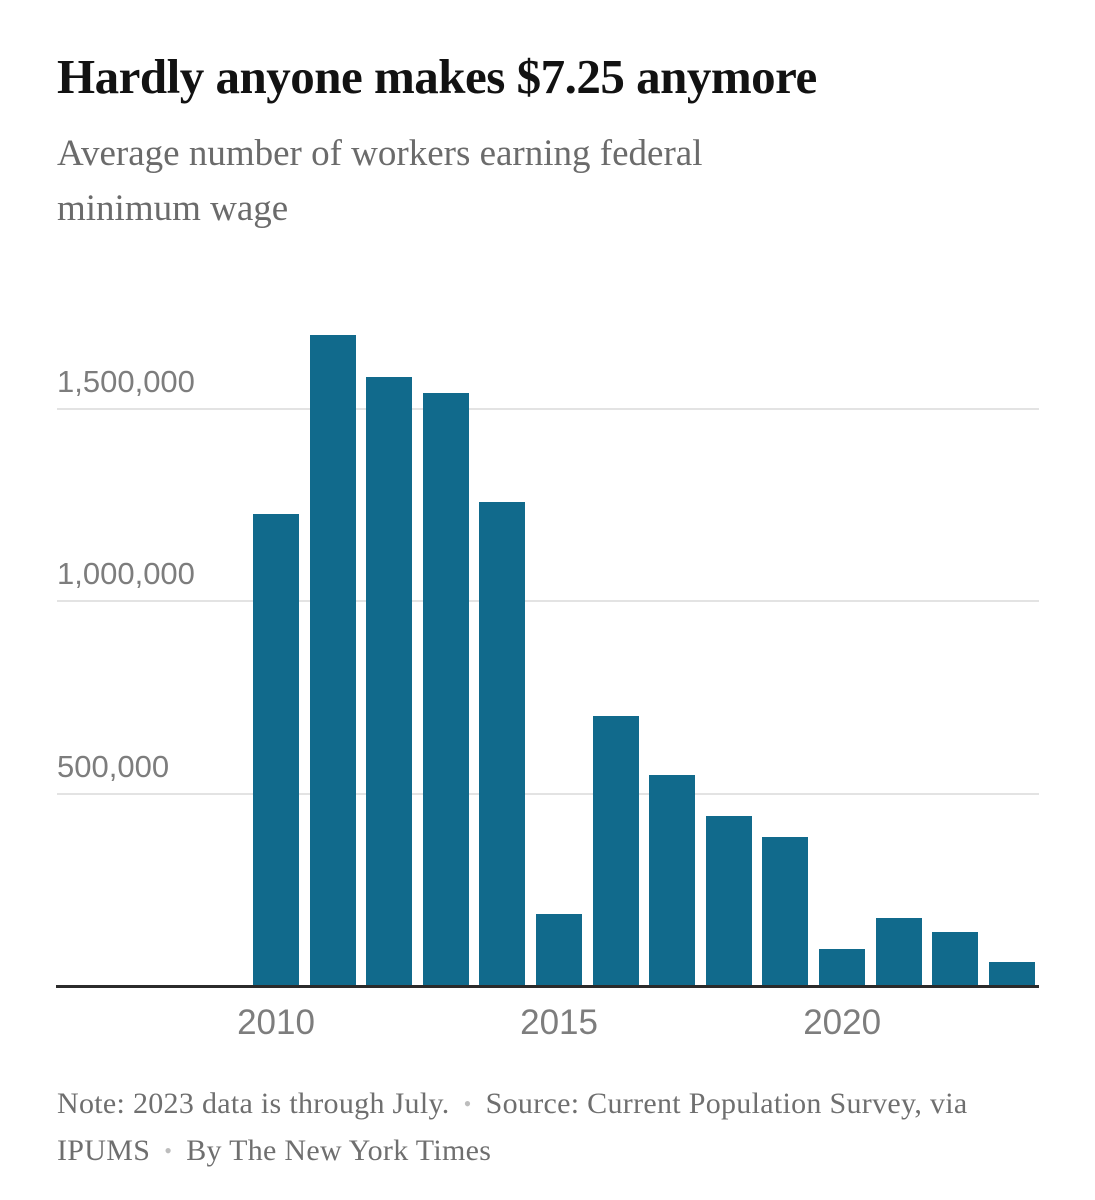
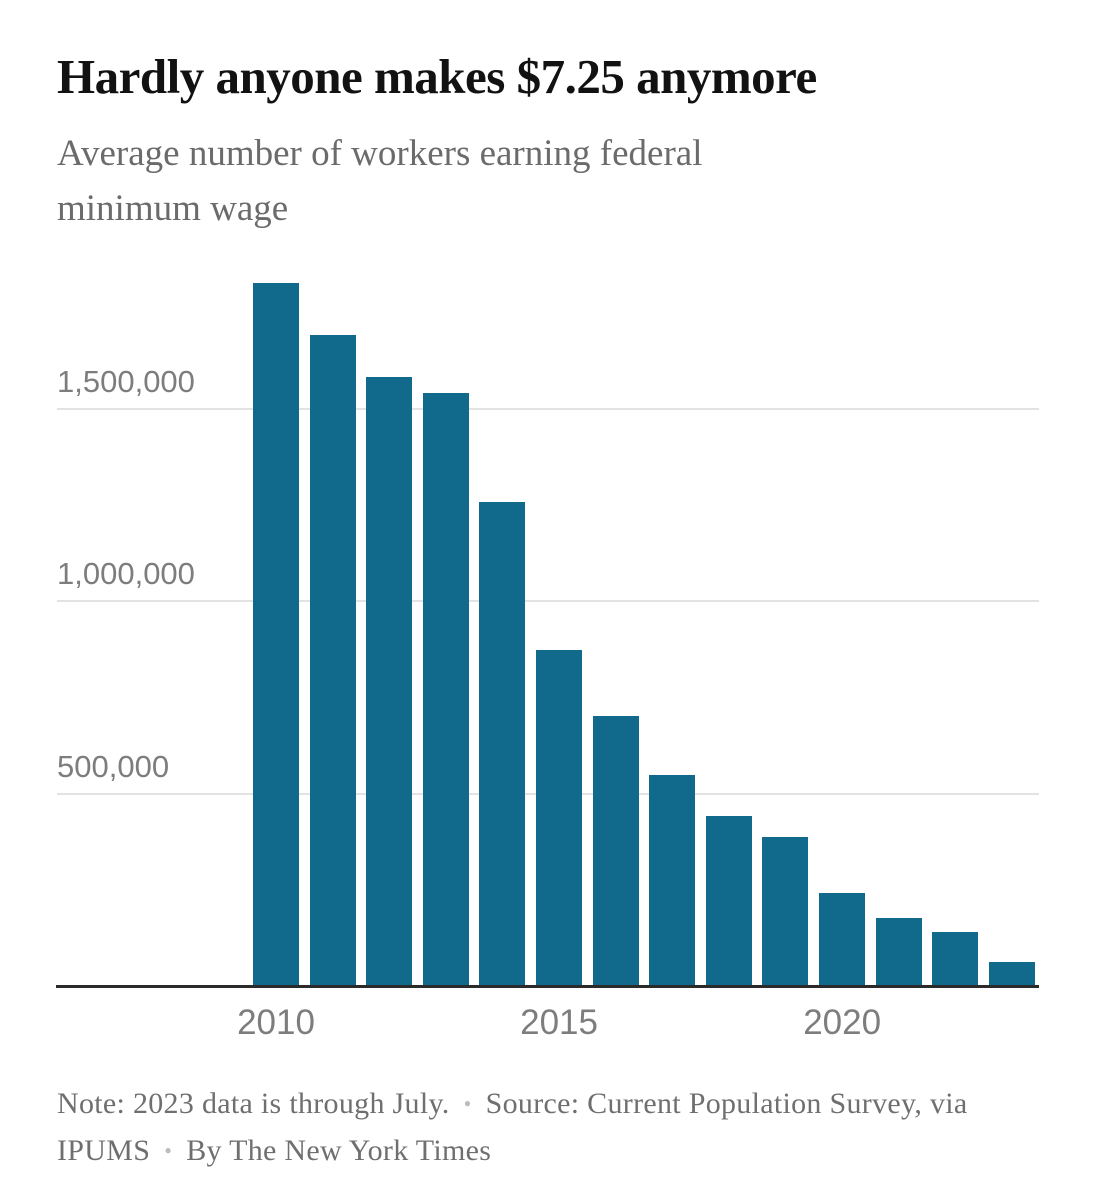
2010: 1230000 -> 1830000
2015: 190000 -> 880000
2020: 100000 -> 240000
